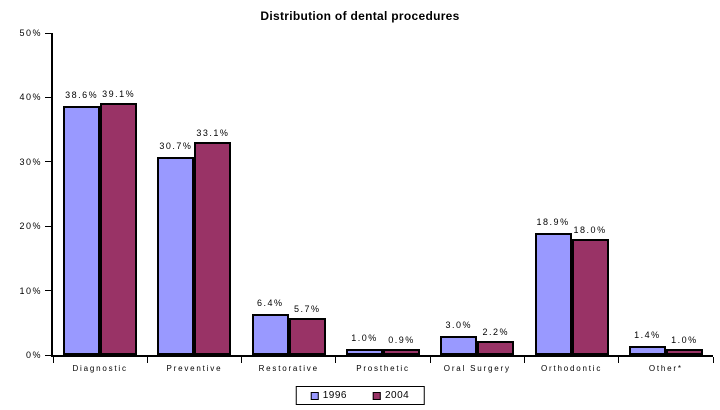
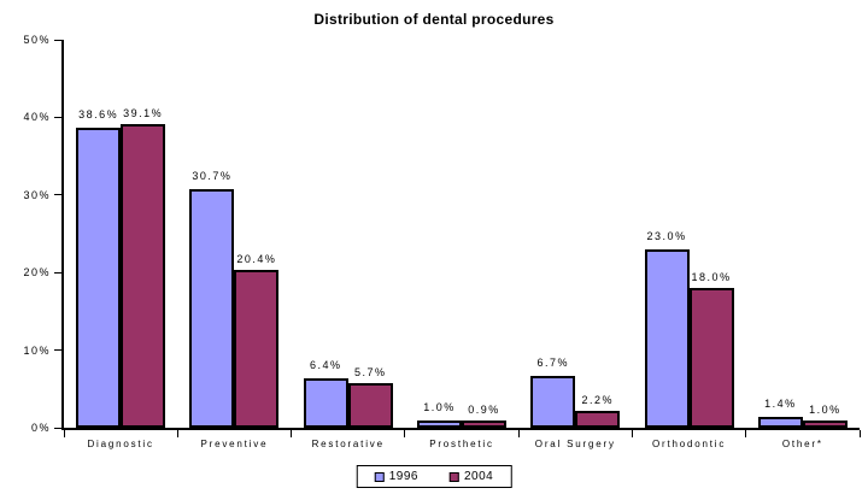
2004/Preventive: 33.1% -> 20.4%
1996/Oral Surgery: 3.0% -> 6.7%
1996/Orthodontic: 18.9% -> 23.0%
